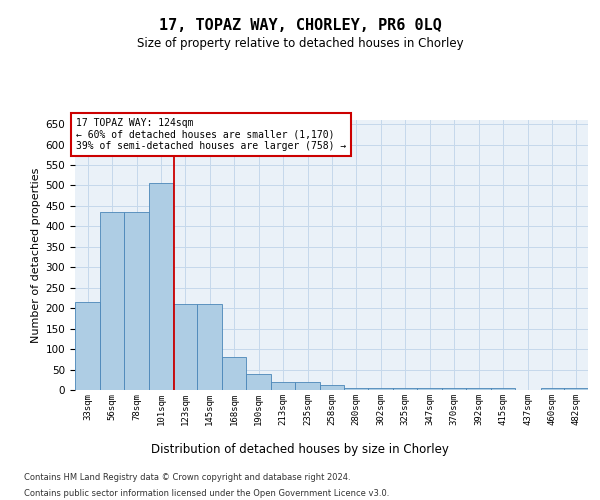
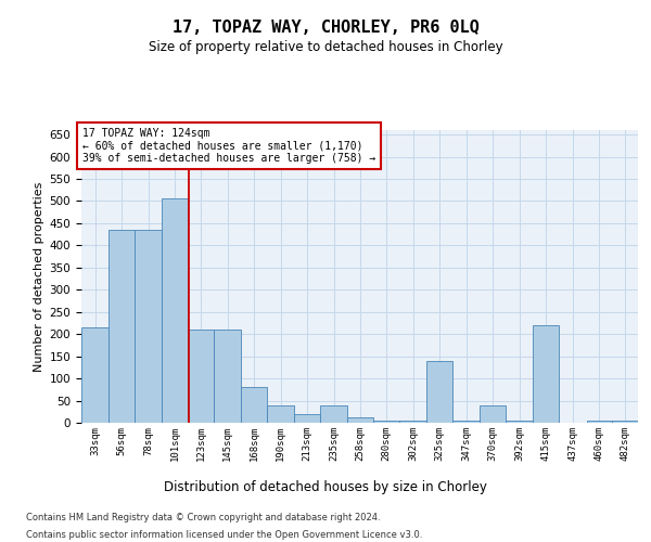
235sqm: 20 -> 40
325sqm: 5 -> 140
370sqm: 5 -> 40
415sqm: 5 -> 220
